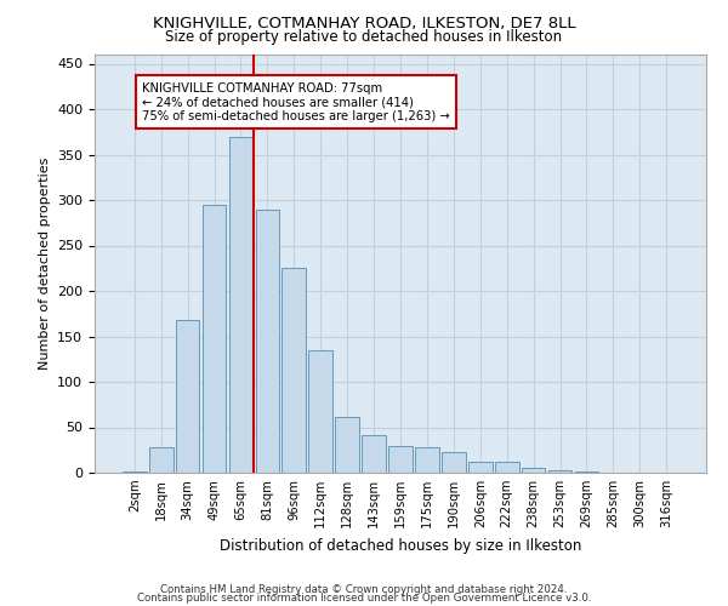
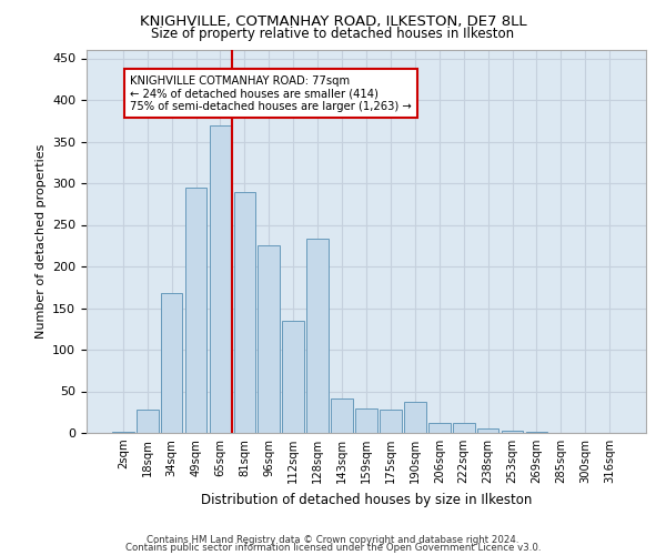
128sqm: 62 -> 234
190sqm: 23 -> 38
